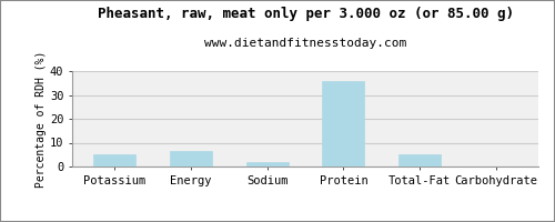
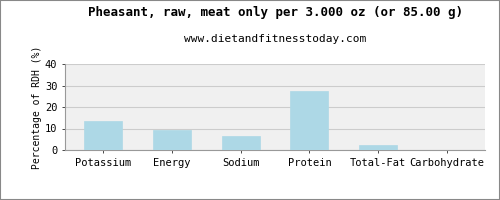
Potassium: 5.0 -> 13.5
Energy: 6.5 -> 9.5
Sodium: 2.0 -> 6.5
Protein: 36.0 -> 27.5
Total-Fat: 5.0 -> 2.5
